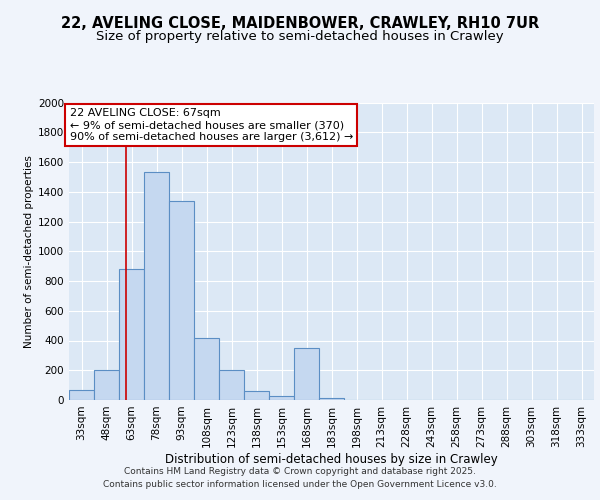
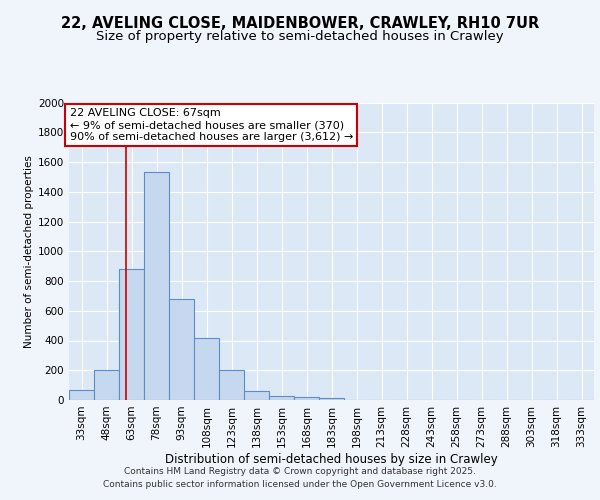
93sqm: 1340 -> 680
168sqm: 350 -> 20
